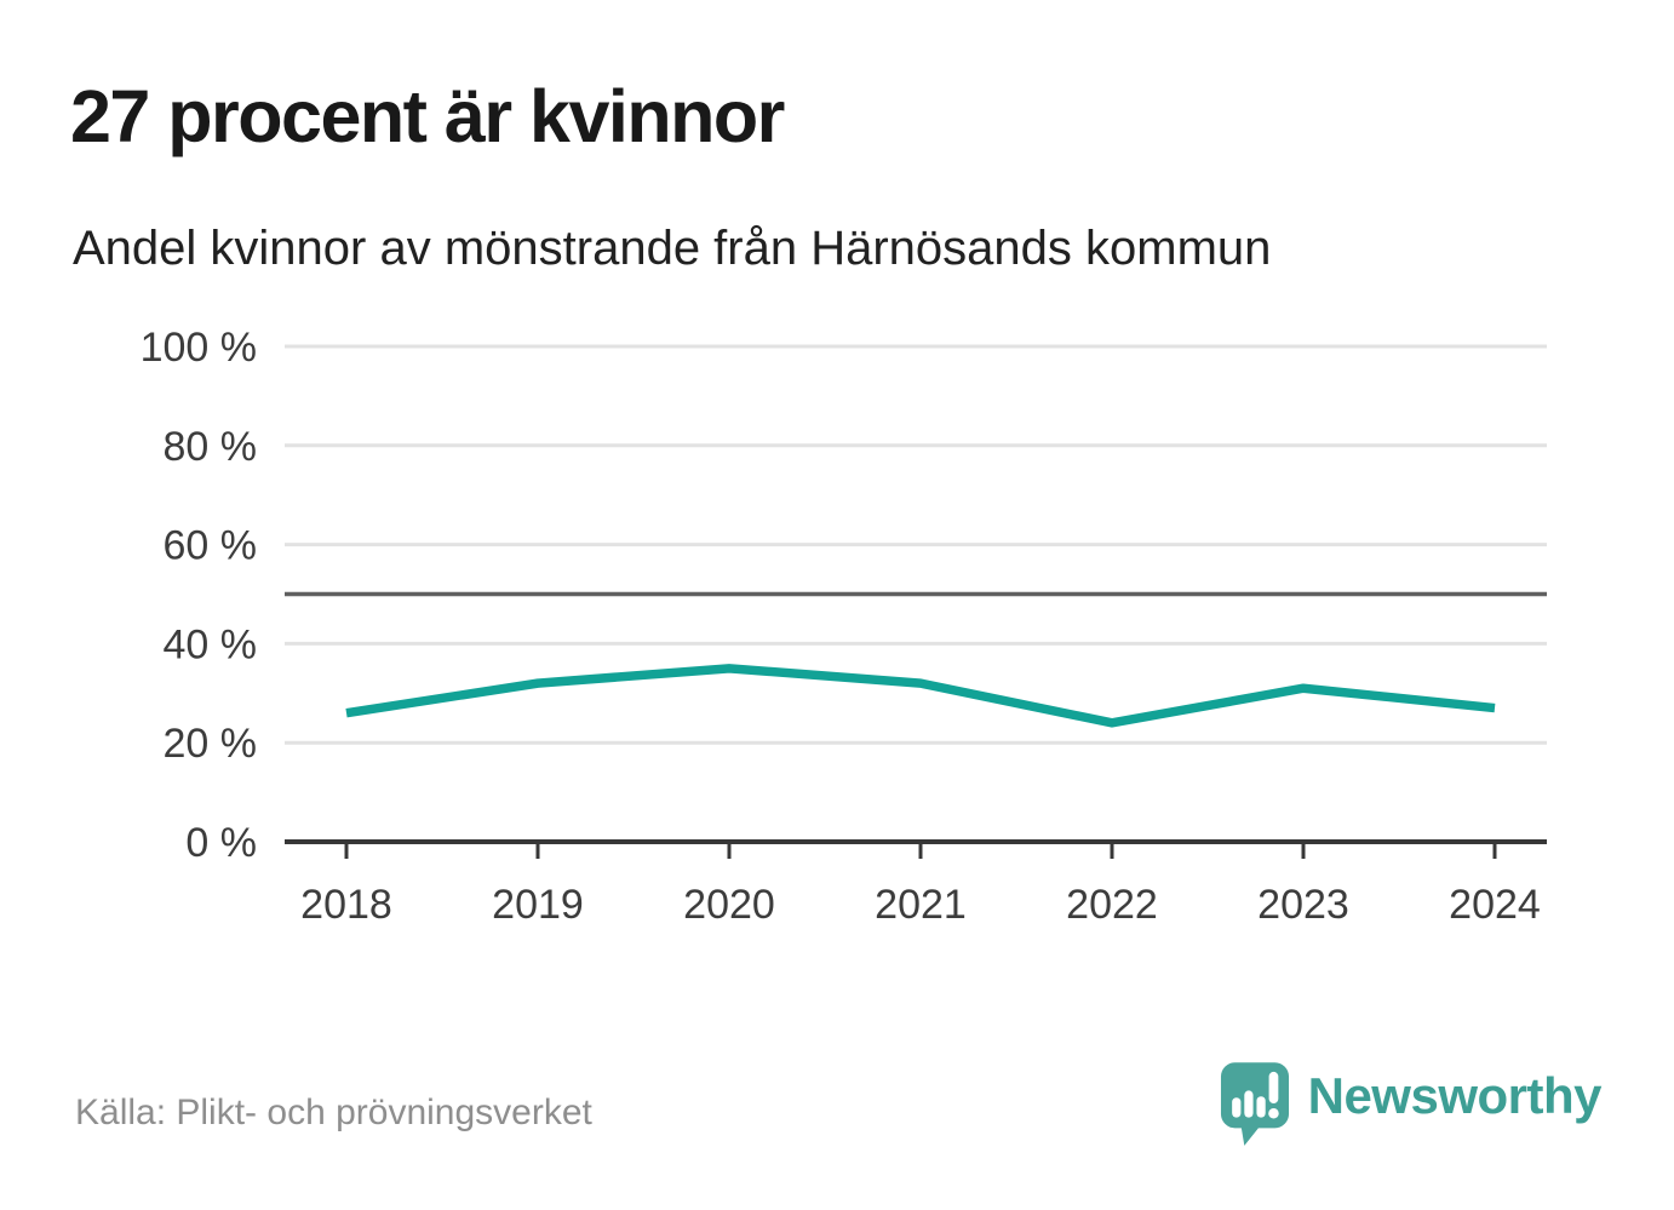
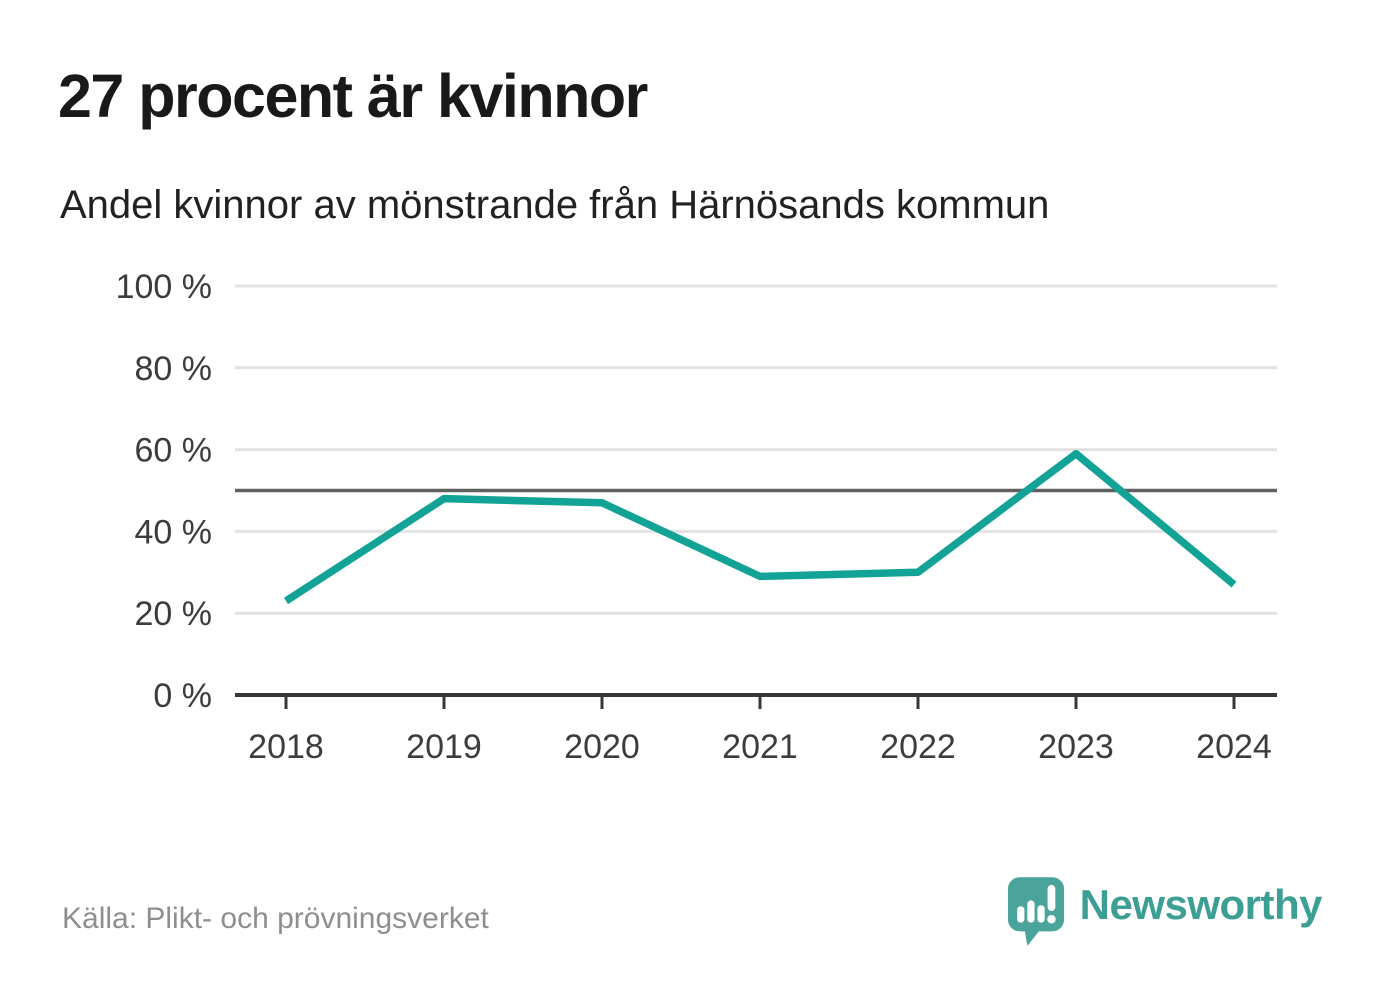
2018: 26% -> 23%
2019: 32% -> 48%
2020: 35% -> 47%
2021: 32% -> 29%
2022: 24% -> 30%
2023: 31% -> 59%
